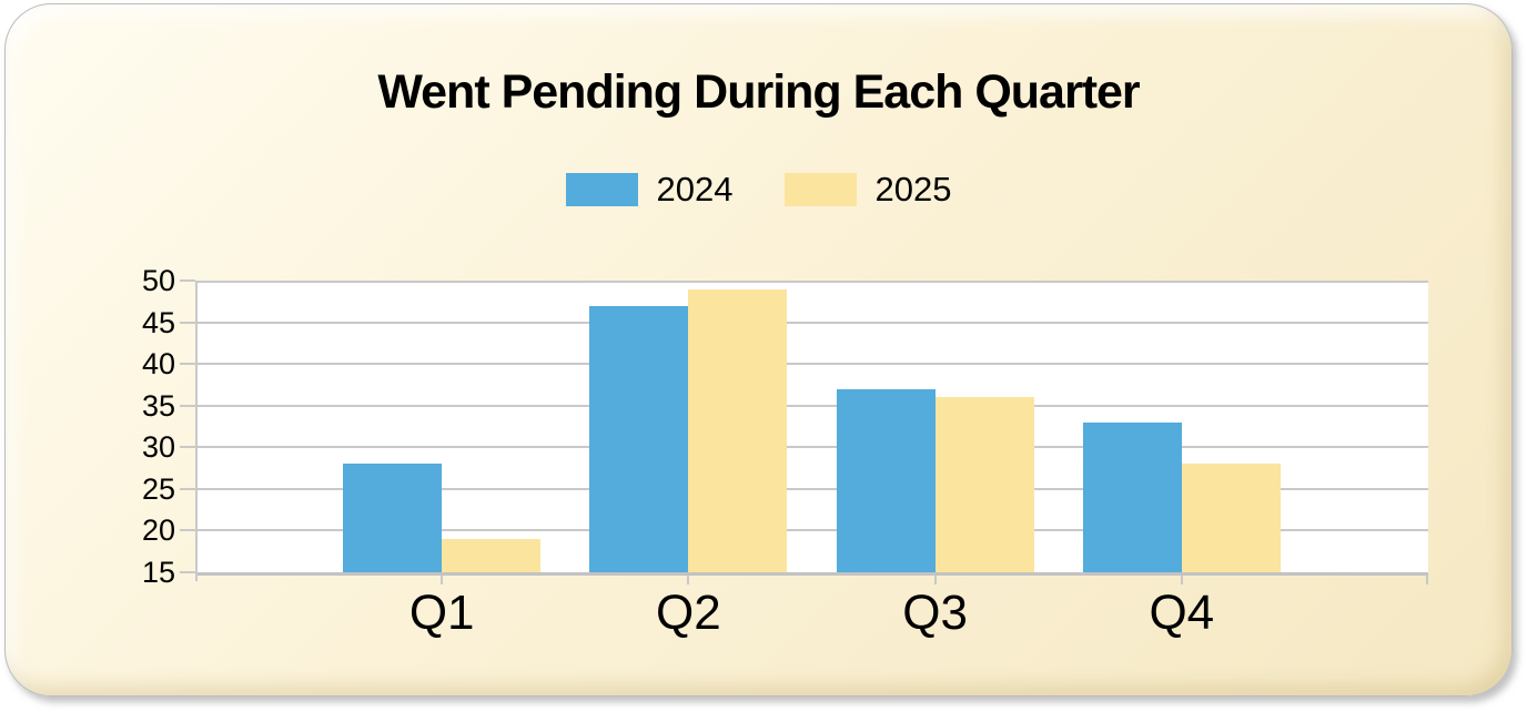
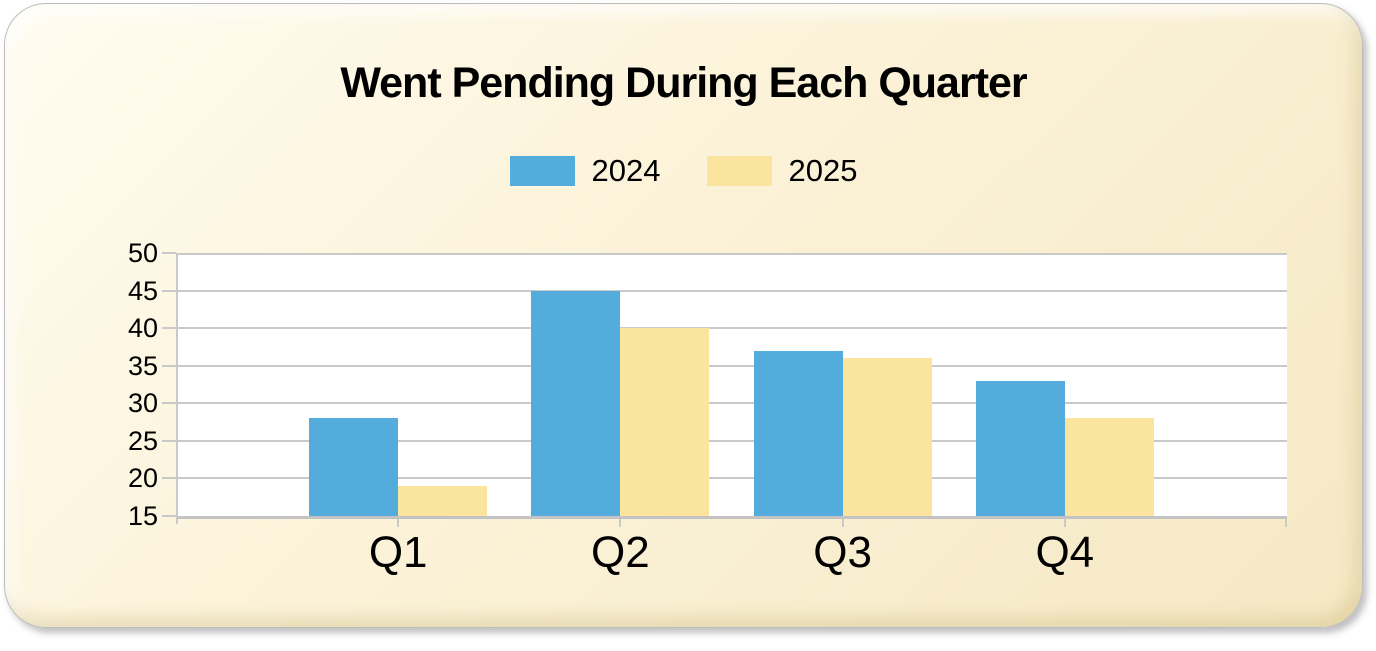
2024/Q2: 47 -> 45
2025/Q2: 49 -> 40
